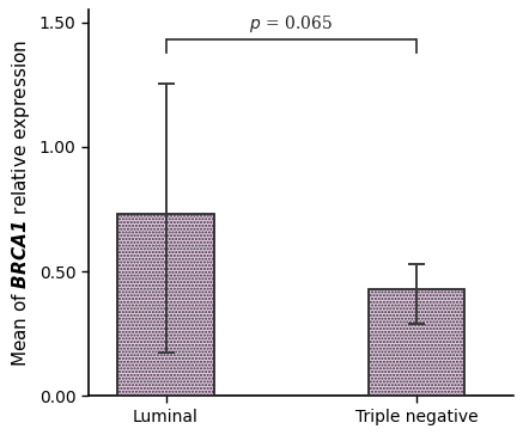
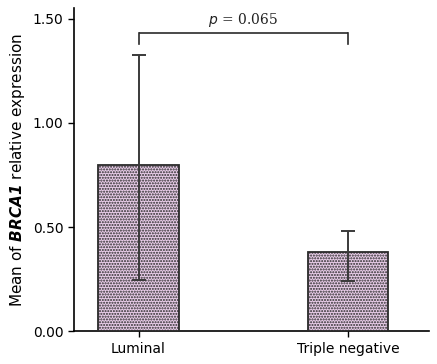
Luminal: 0.73 -> 0.80
Triple negative: 0.43 -> 0.38
